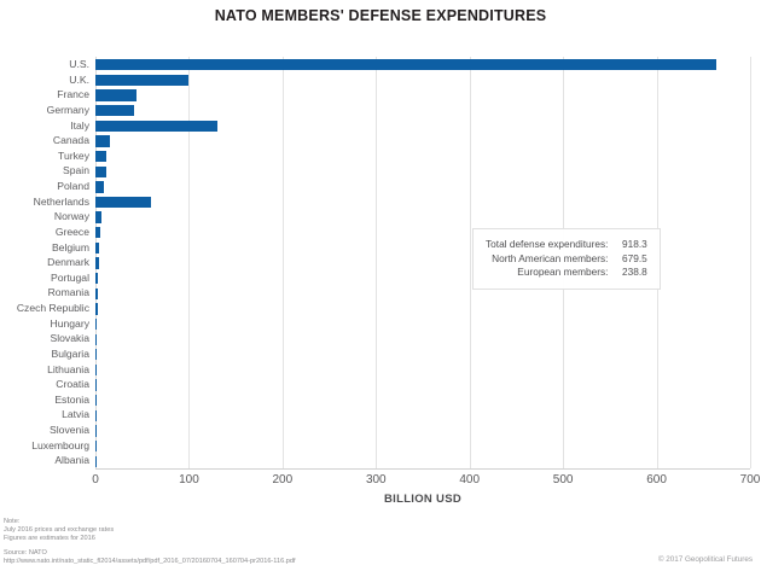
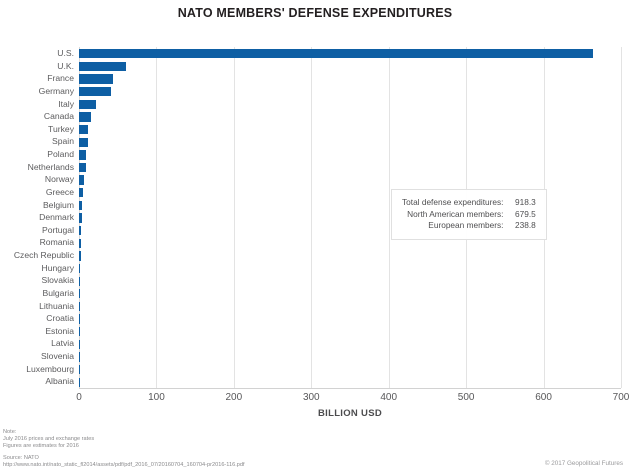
U.K.: 100 -> 60
Italy: 130 -> 20
Netherlands: 60 -> 10
